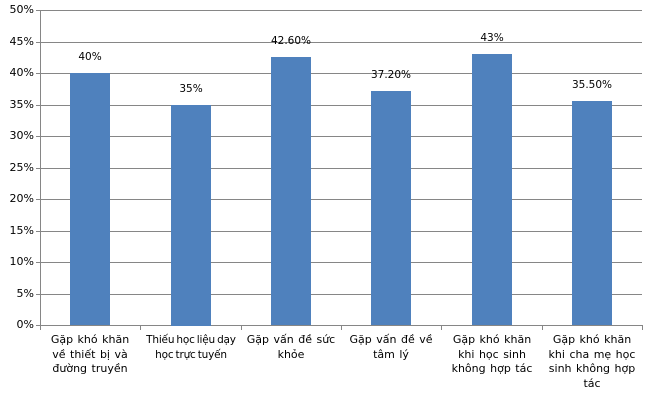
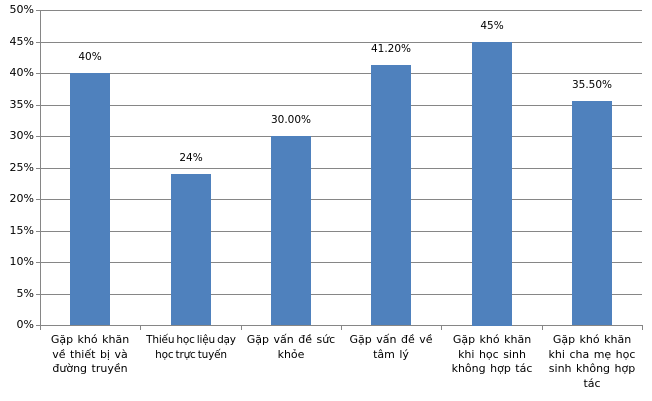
Thiếu học liệu dạy học trực tuyến: 35% -> 24%
Gặp vấn đề sức khỏe: 42.60% -> 30.00%
Gặp vấn đề về tâm lý: 37.20% -> 41.20%
Gặp khó khăn khi học sinh không hợp tác: 43% -> 45%
